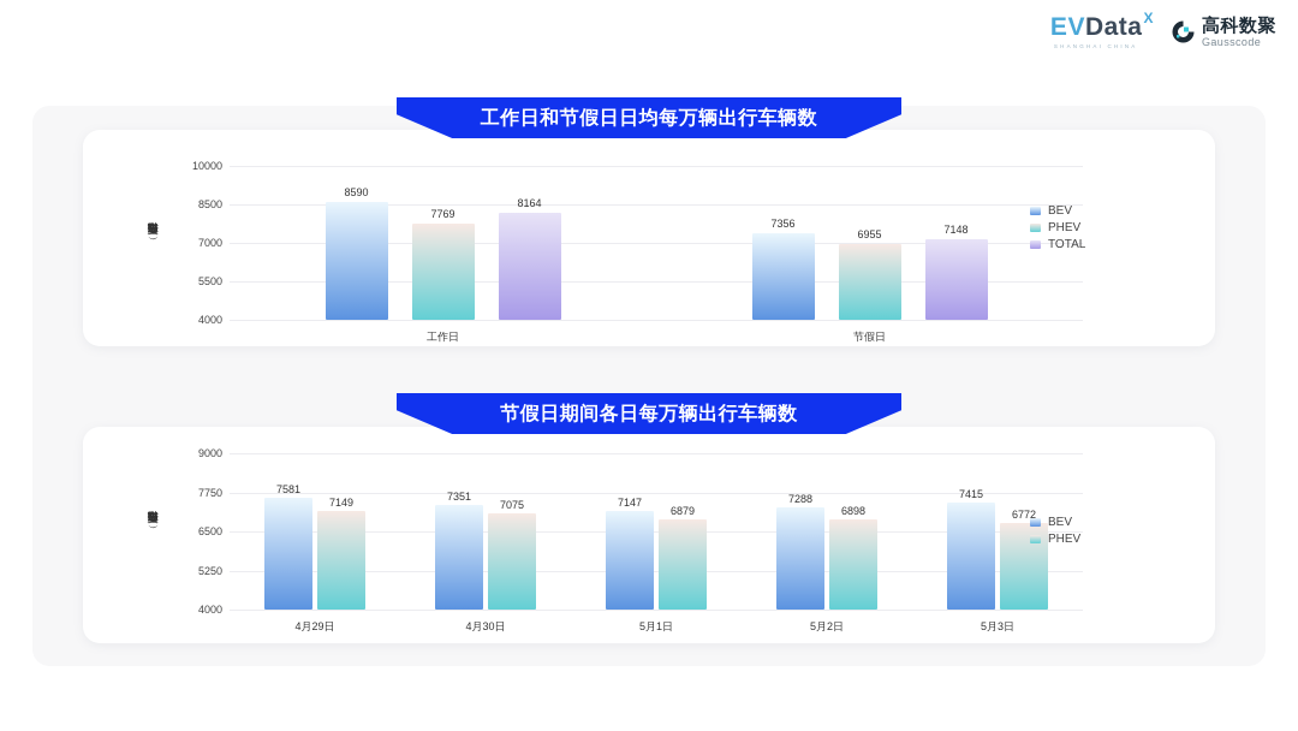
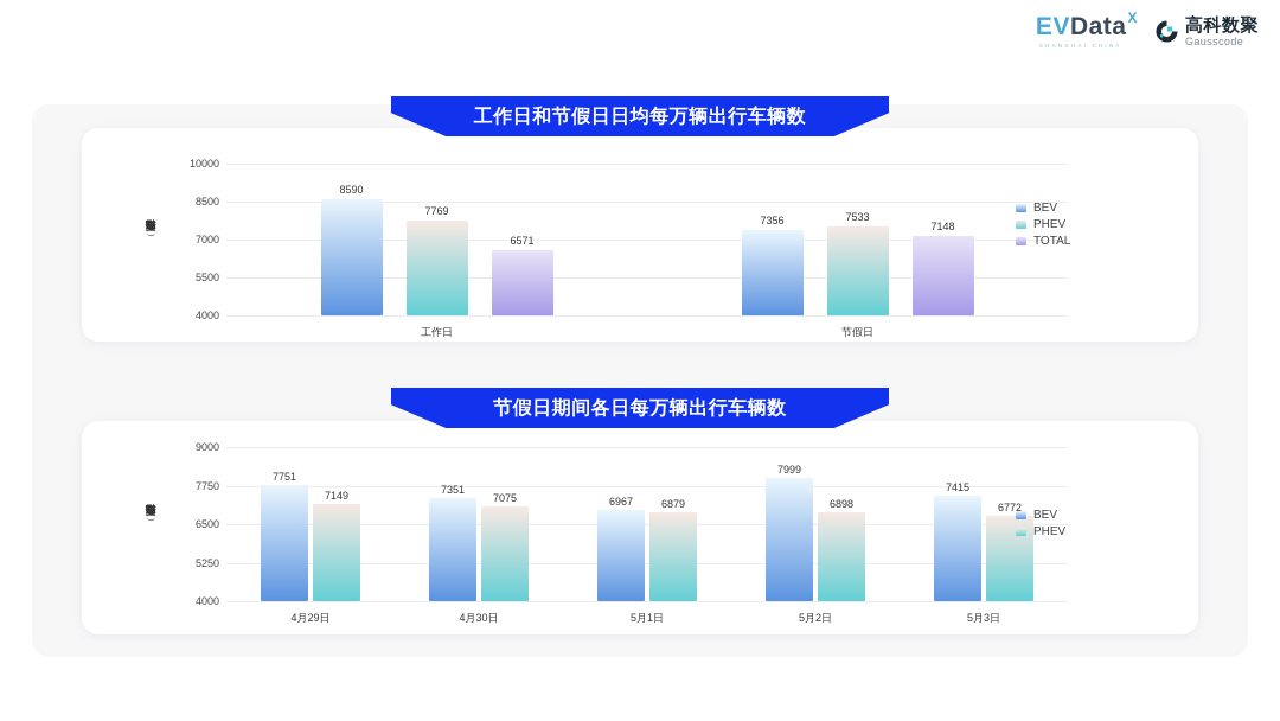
工作日和节假日日均每万辆出行车辆数/TOTAL/工作日: 8164 -> 6571
工作日和节假日日均每万辆出行车辆数/PHEV/节假日: 6955 -> 7533
节假日期间各日每万辆出行车辆数/BEV/4月29日: 7581 -> 7751
节假日期间各日每万辆出行车辆数/BEV/5月1日: 7147 -> 6967
节假日期间各日每万辆出行车辆数/BEV/5月2日: 7288 -> 7999
